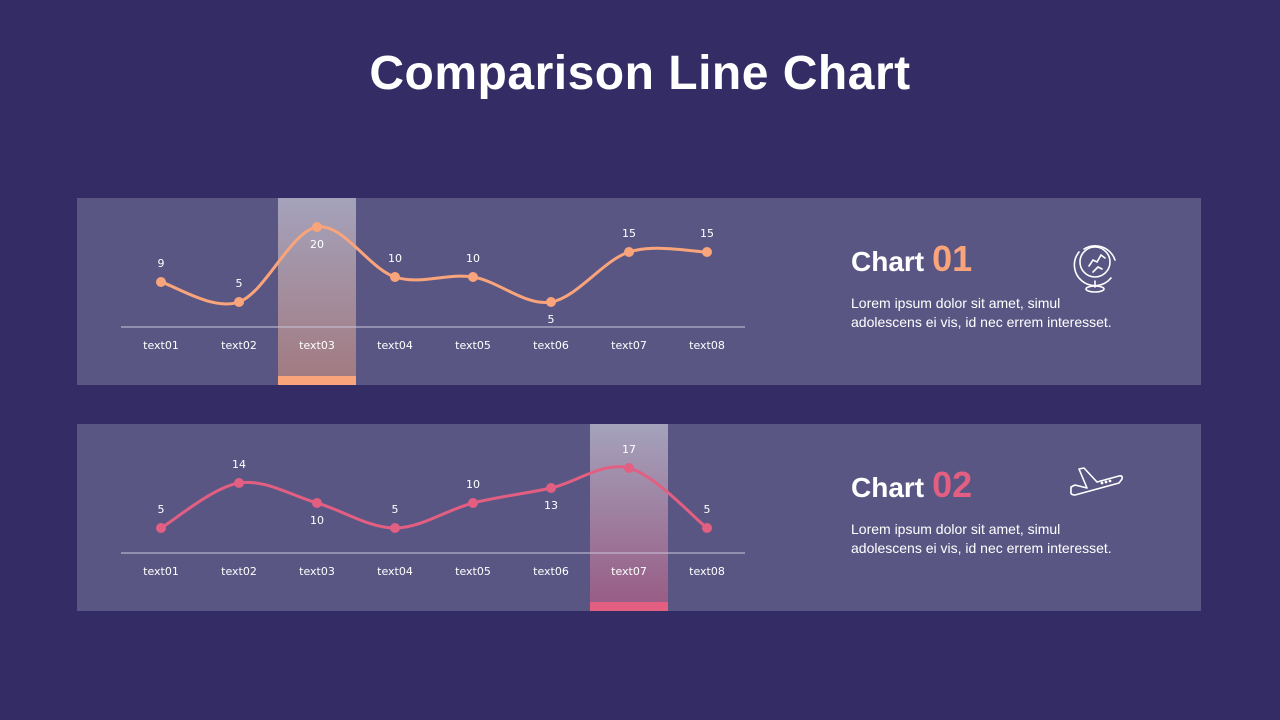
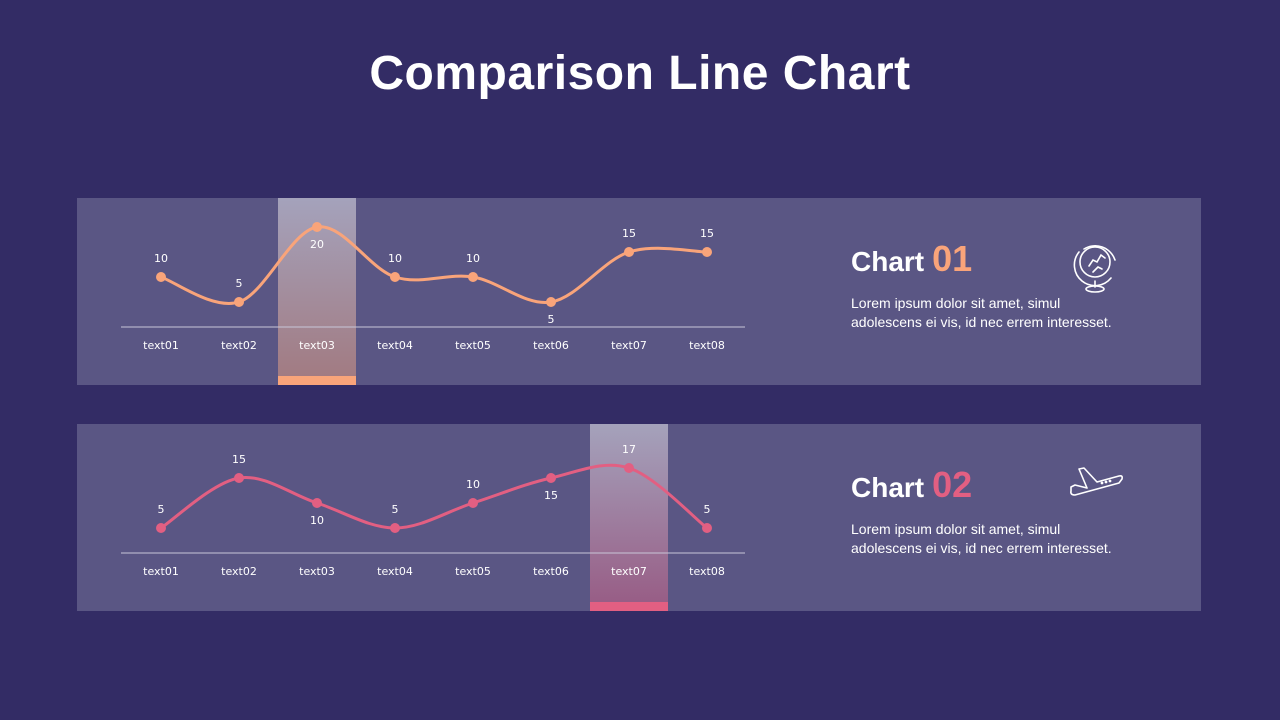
Chart 01/text01: 9 -> 10
Chart 02/text02: 14 -> 15
Chart 02/text06: 13 -> 15
